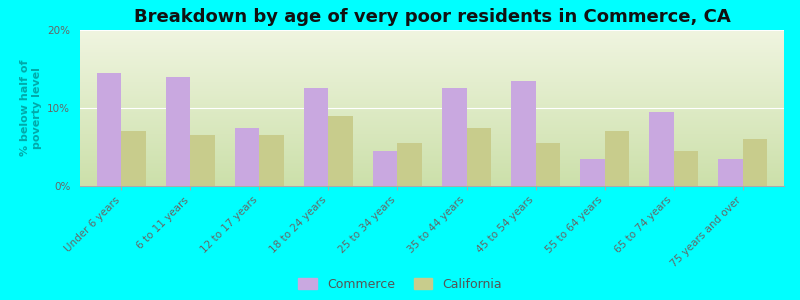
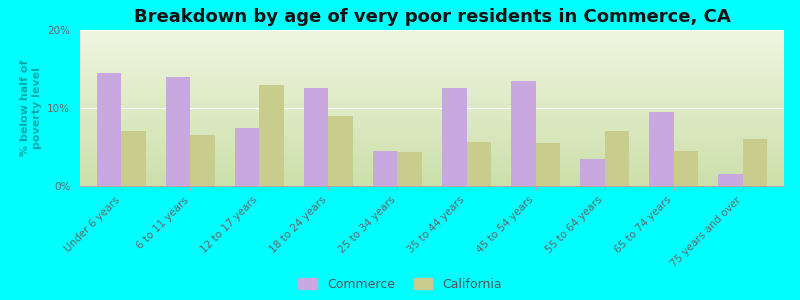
California/12 to 17 years: 6.5% -> 13.0%
California/25 to 34 years: 5.5% -> 4.4%
California/35 to 44 years: 7.5% -> 5.6%
Commerce/75 years and over: 3.5% -> 1.6%
